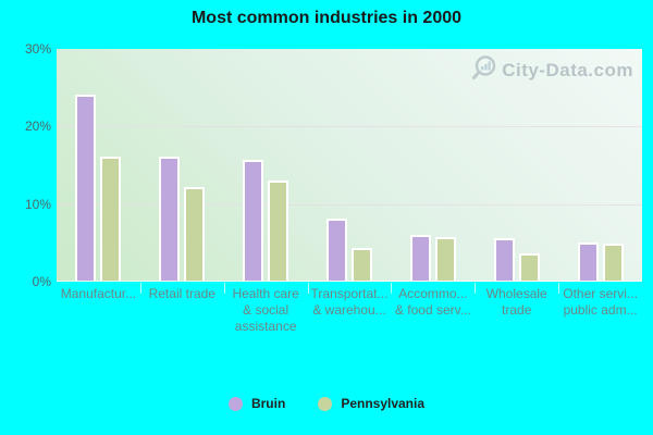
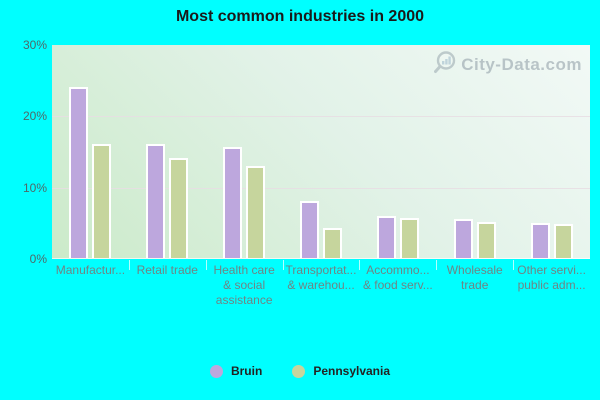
Pennsylvania/Retail trade: 12% -> 14%
Pennsylvania/Wholesale trade: 4% -> 5%
